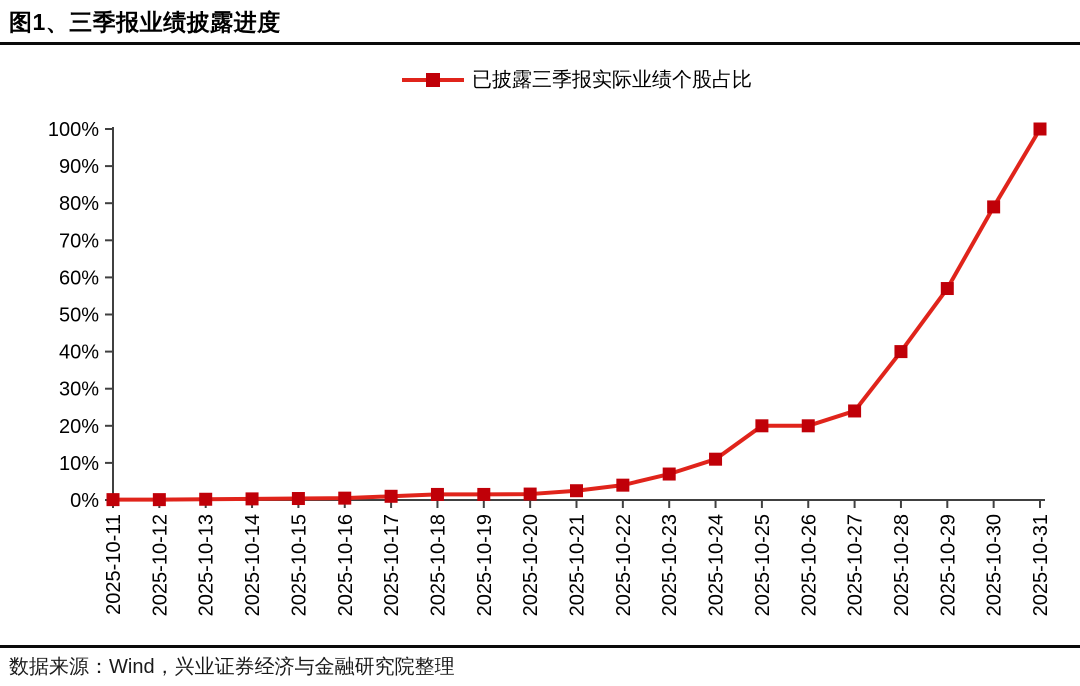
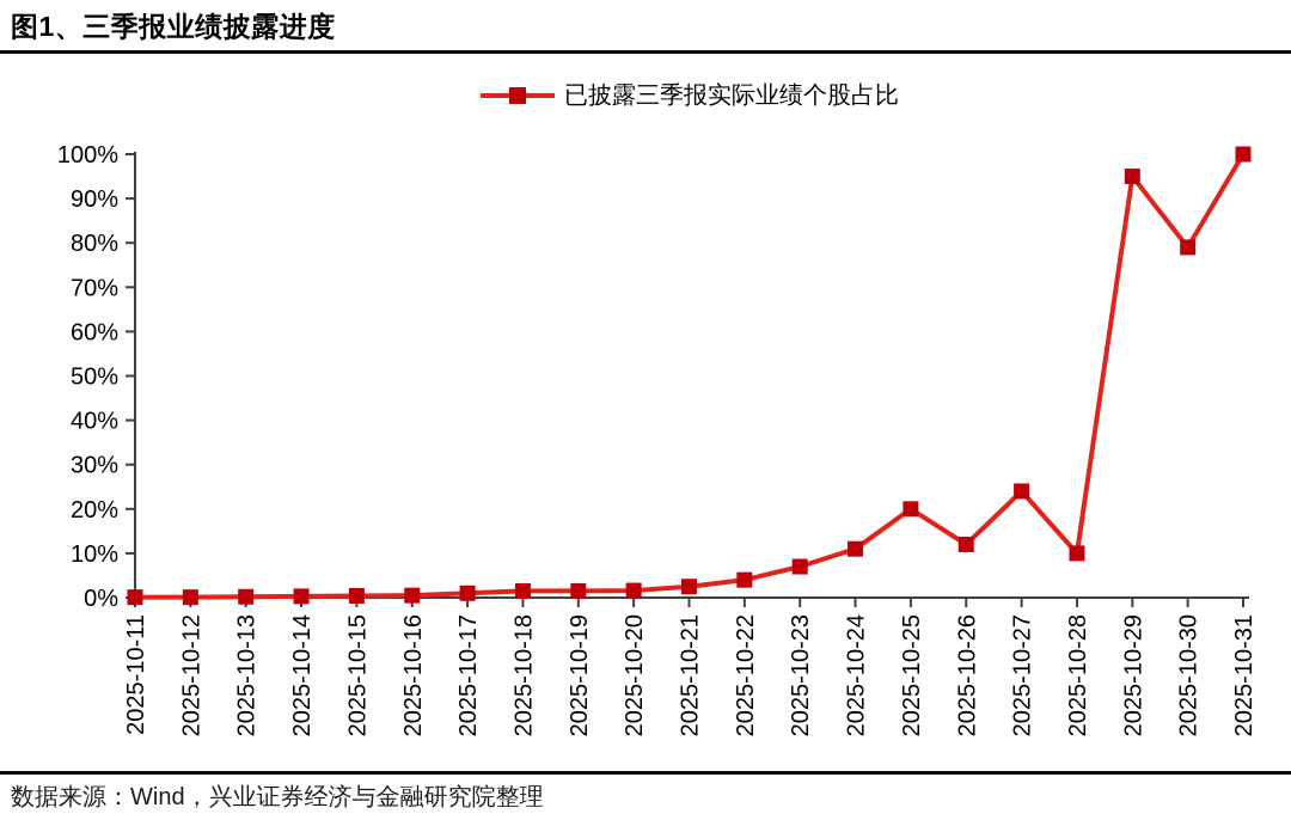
2025-10-26: 20% -> 12%
2025-10-28: 40% -> 10%
2025-10-29: 57% -> 95%
